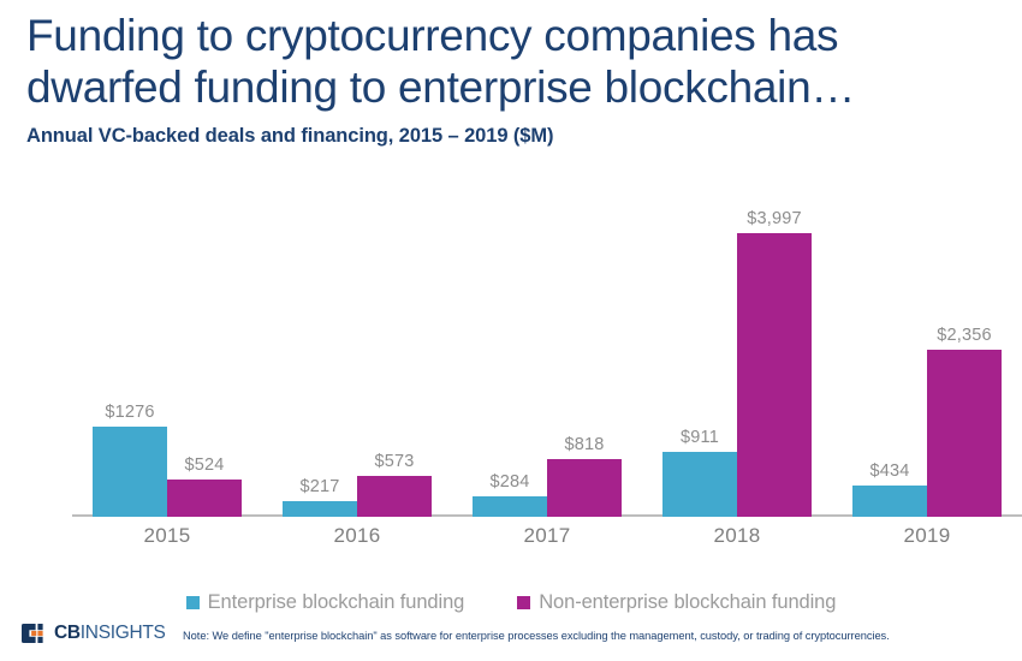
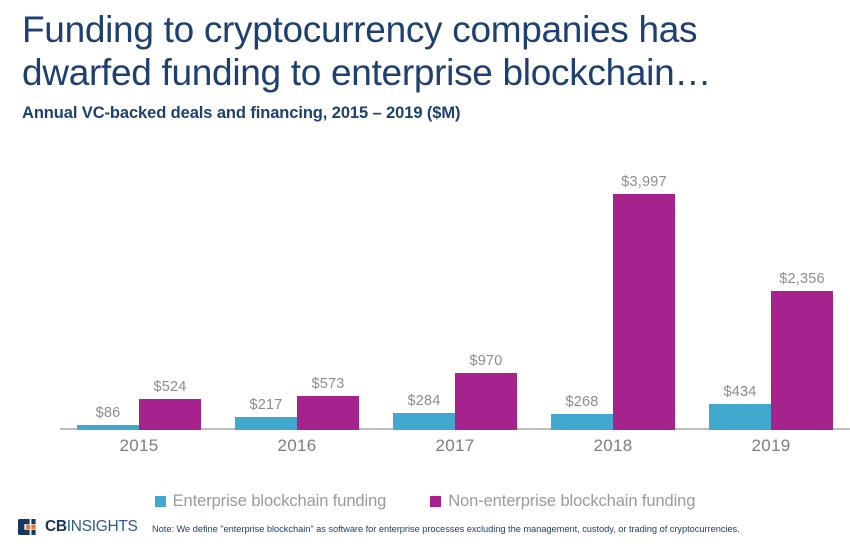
Enterprise blockchain funding/2015: $1276 -> $86
Non-enterprise blockchain funding/2017: $818 -> $970
Enterprise blockchain funding/2018: $911 -> $268
